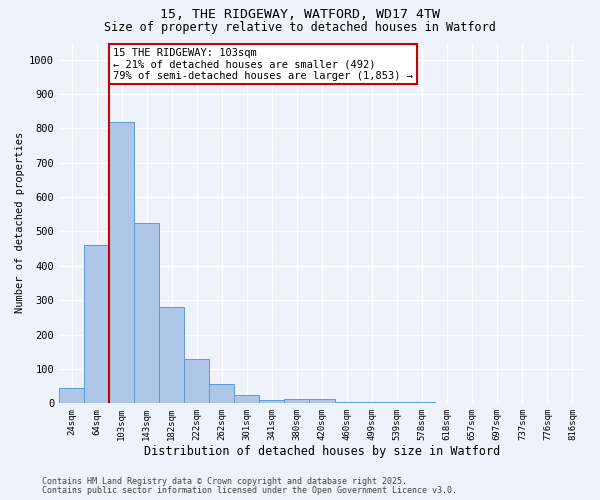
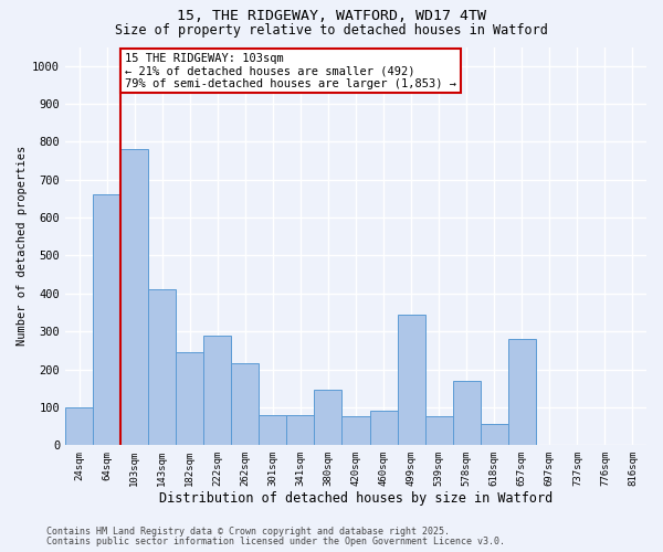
24sqm: 45 -> 100
64sqm: 460 -> 660
103sqm: 820 -> 780
143sqm: 525 -> 410
182sqm: 280 -> 245
222sqm: 130 -> 290
262sqm: 55 -> 215
301sqm: 25 -> 80
341sqm: 10 -> 80
380sqm: 12 -> 145
420sqm: 12 -> 75
460sqm: 5 -> 90
499sqm: 3 -> 345
539sqm: 3 -> 75
578sqm: 5 -> 170
618sqm: 1 -> 55
657sqm: 1 -> 280
